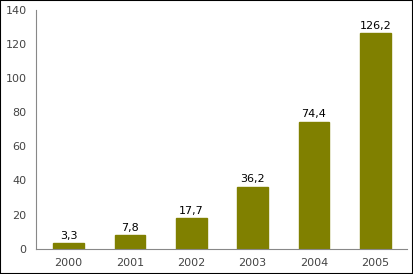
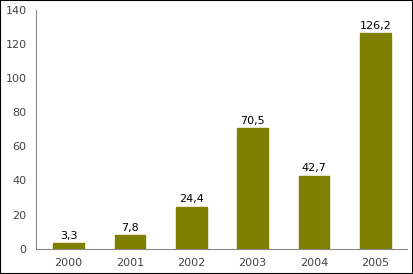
2002: 17,7 -> 24,4
2003: 36,2 -> 70,5
2004: 74,4 -> 42,7
